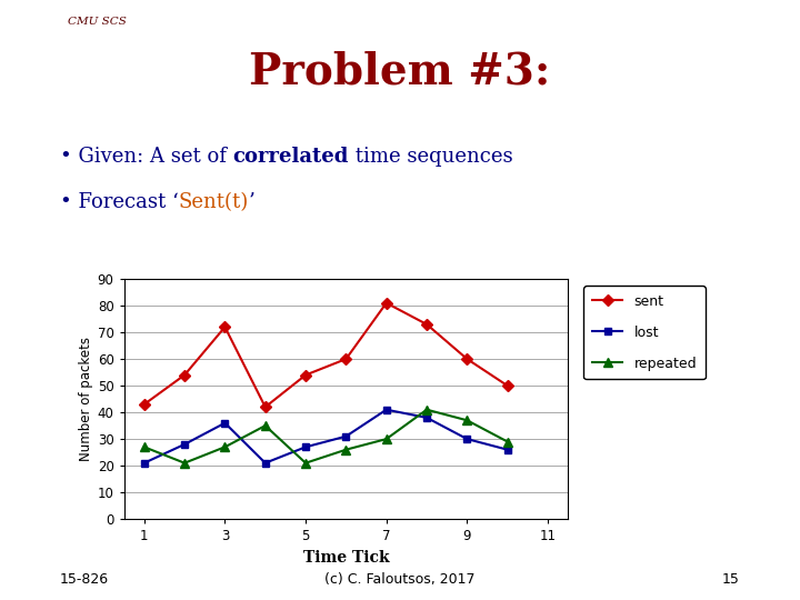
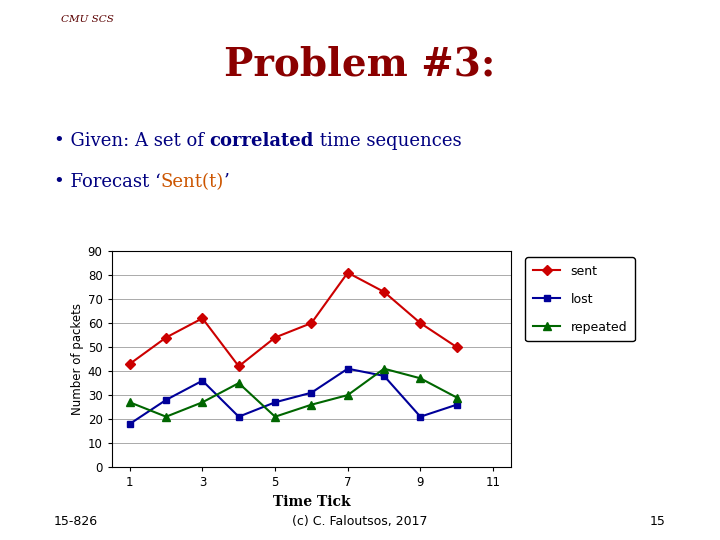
lost/1: 21 -> 18
sent/3: 72 -> 62
lost/9: 30 -> 21
